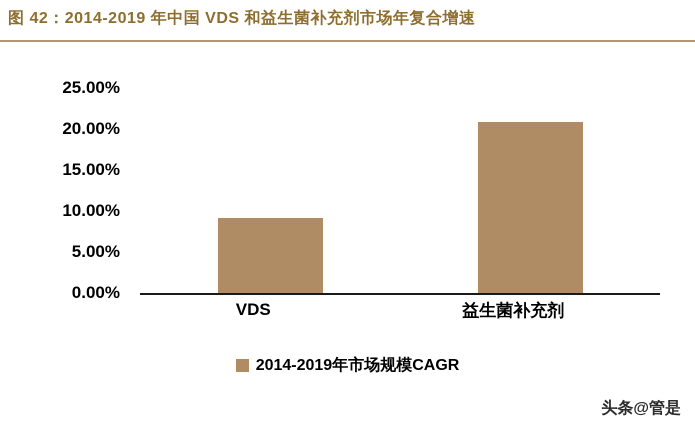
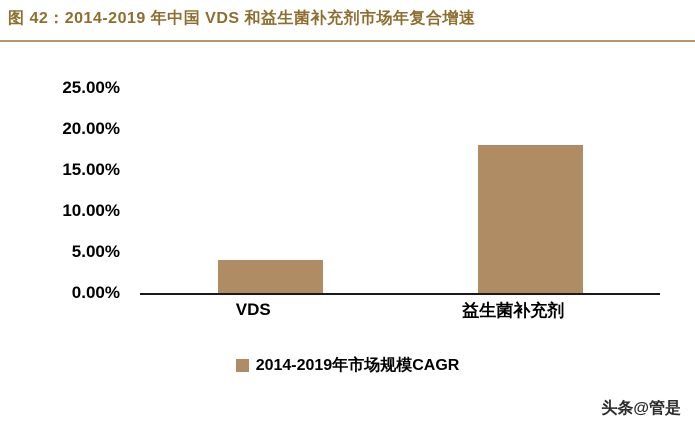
VDS: 9% -> 4%
益生菌补充剂: 21% -> 18%
